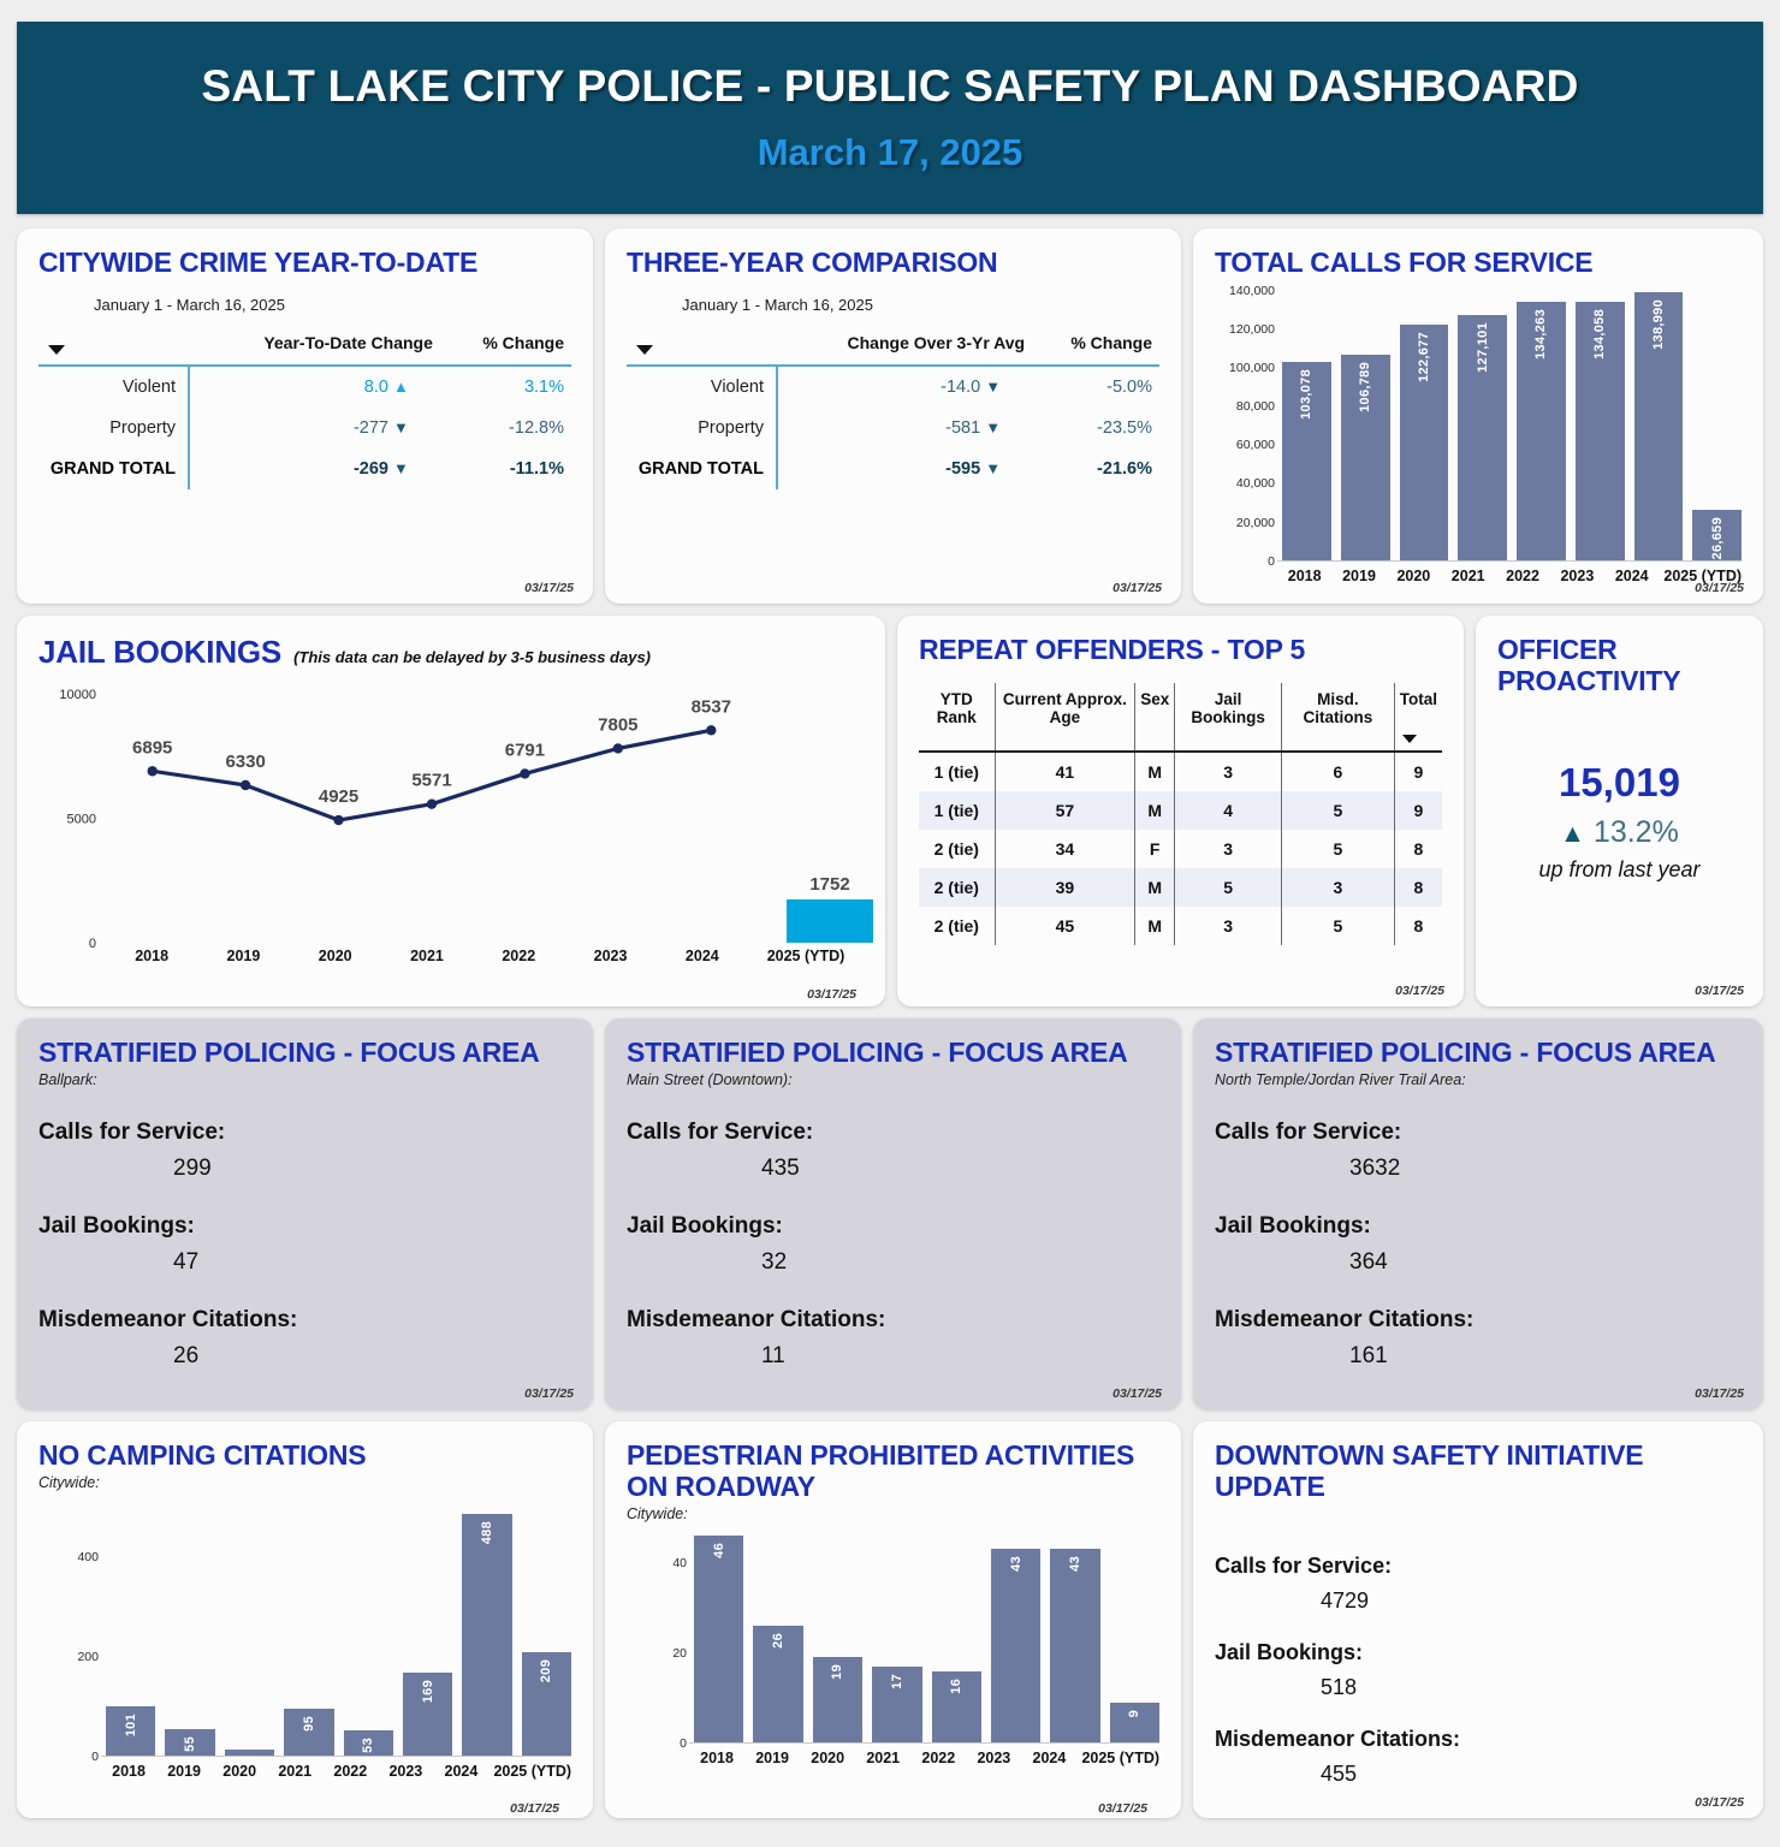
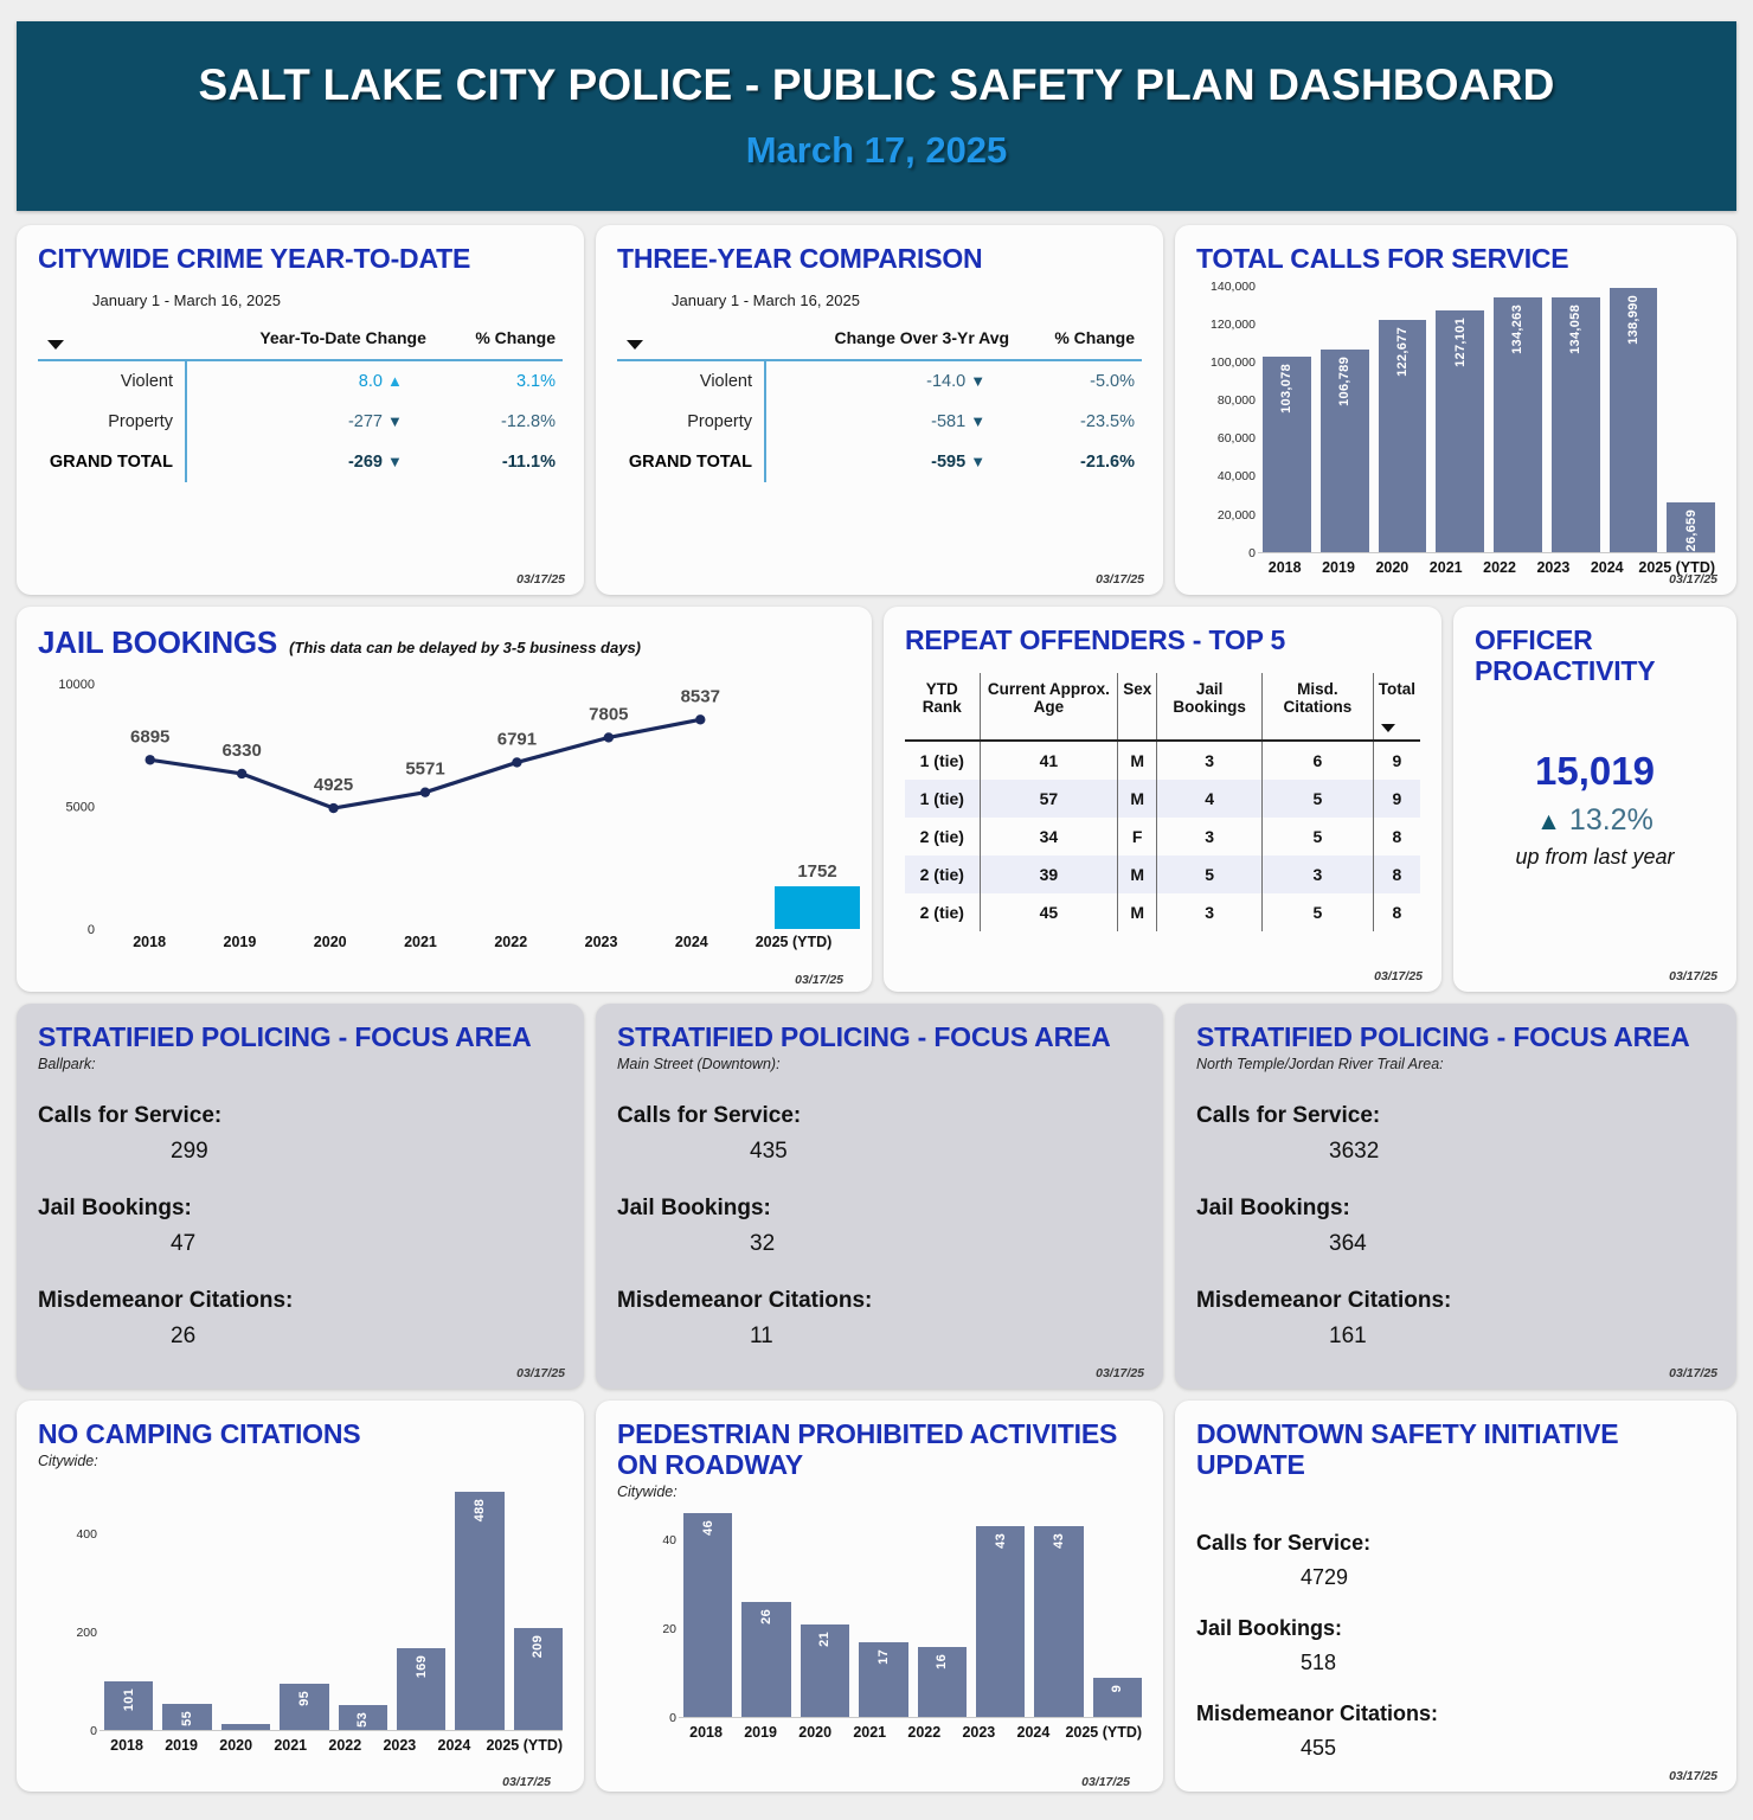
PEDESTRIAN PROHIBITED ACTIVITIES ON ROADWAY/2020: 19 -> 21
